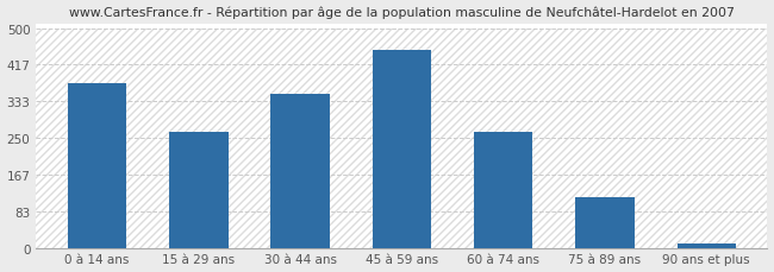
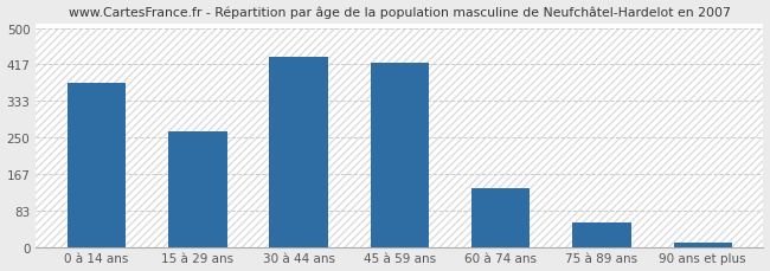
30 à 44 ans: 350 -> 435
45 à 59 ans: 450 -> 420
60 à 74 ans: 263 -> 135
75 à 89 ans: 115 -> 55
